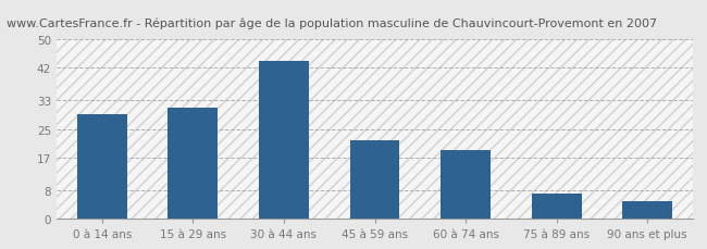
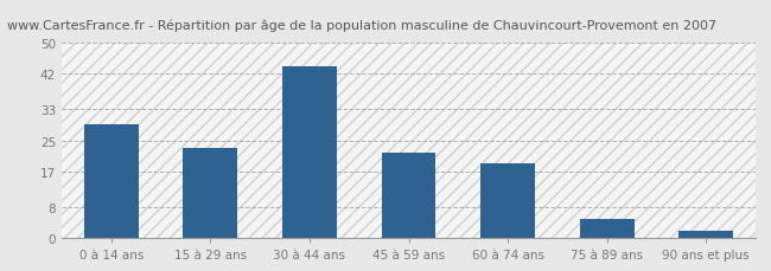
15 à 29 ans: 31 -> 23
75 à 89 ans: 7 -> 5
90 ans et plus: 5 -> 2
